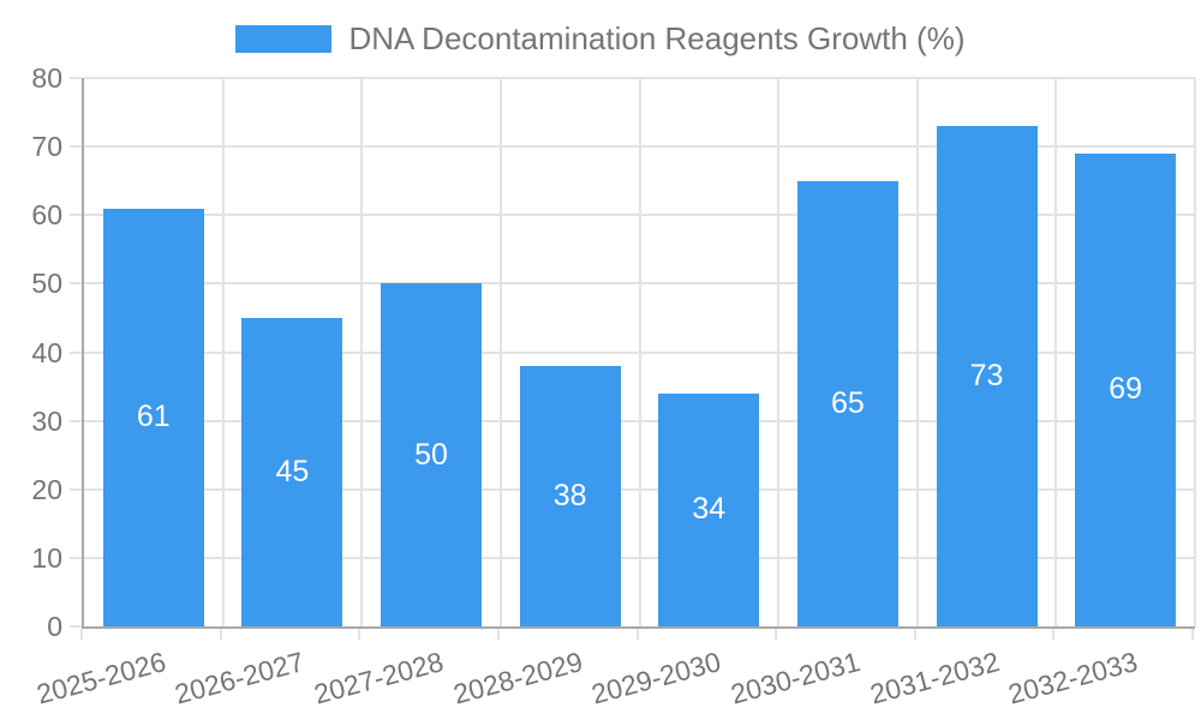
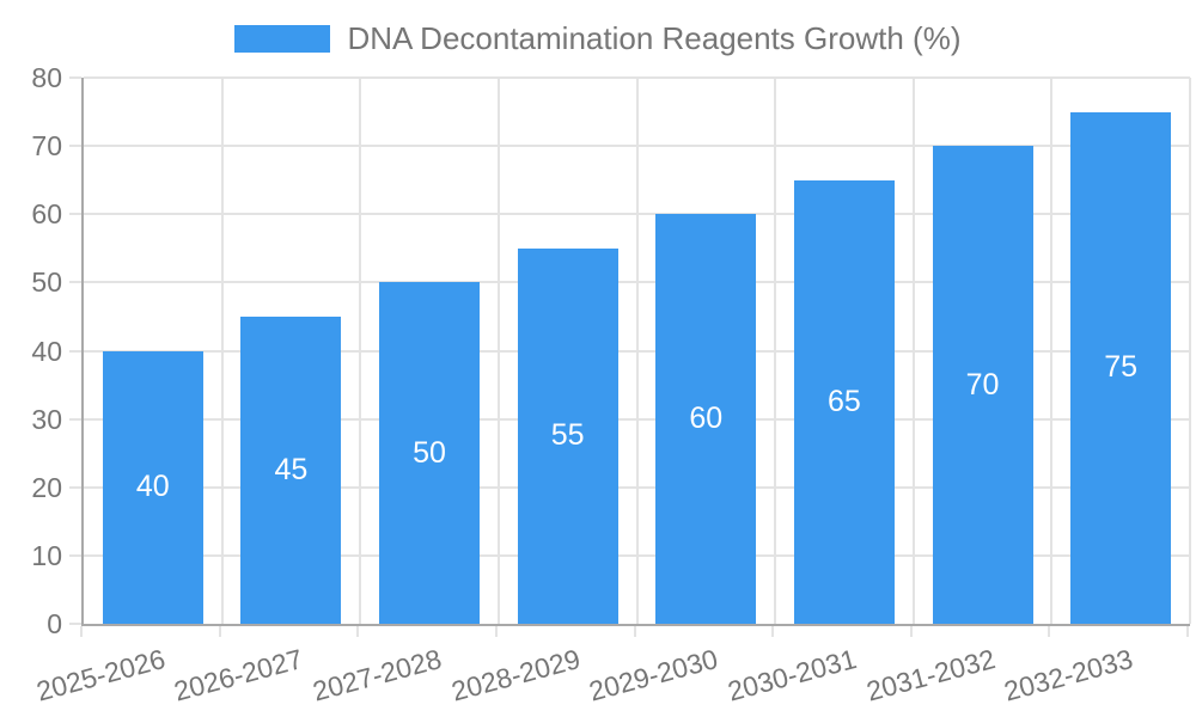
2025-2026: 61 -> 40
2028-2029: 38 -> 55
2029-2030: 34 -> 60
2031-2032: 73 -> 70
2032-2033: 69 -> 75
